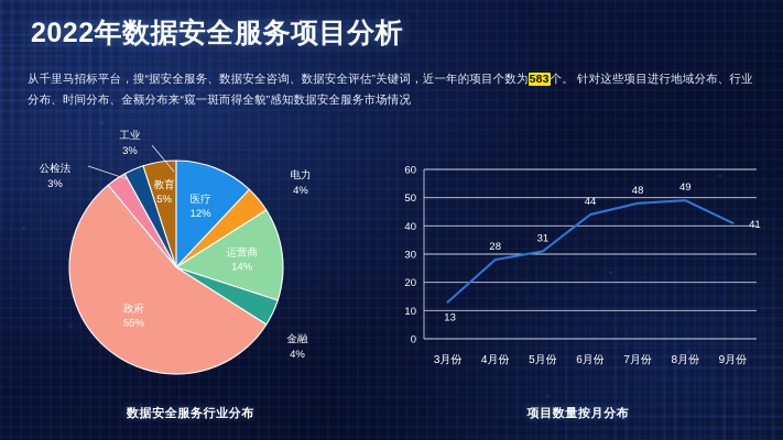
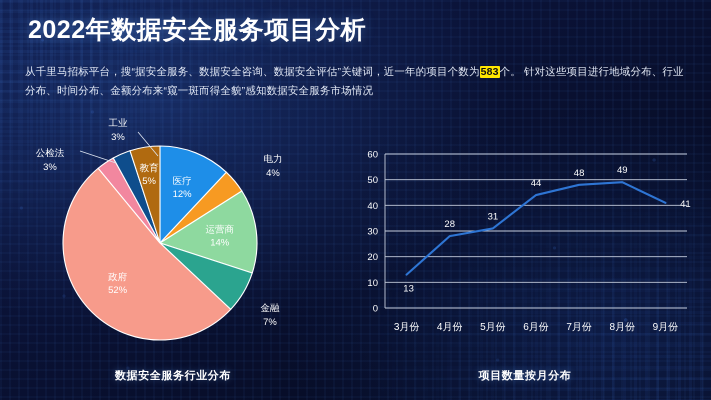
数据安全服务行业分布/金融: 4% -> 7%
数据安全服务行业分布/政府: 55% -> 52%
